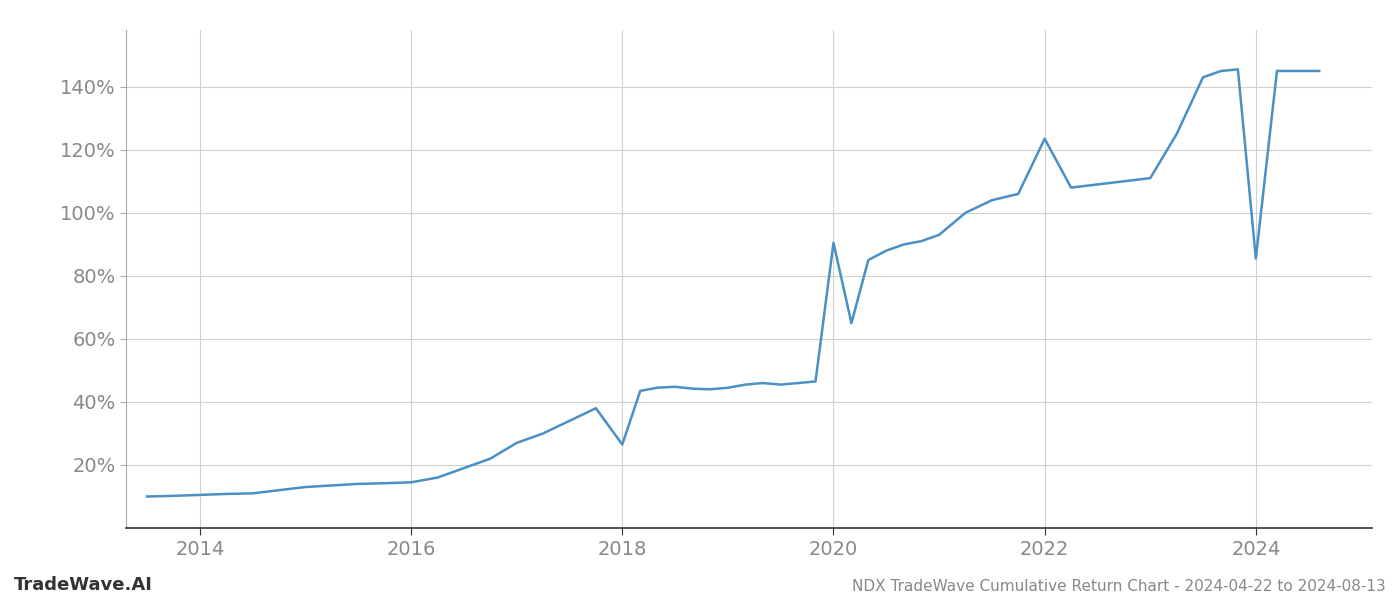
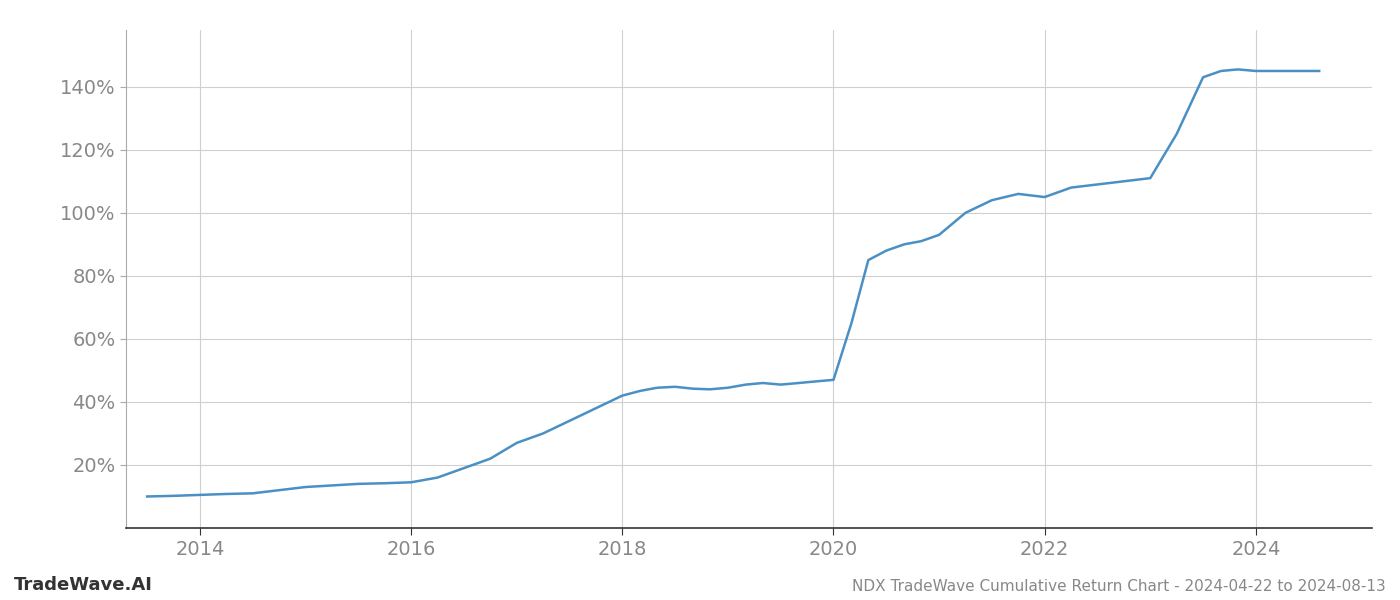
2018: 26.5% -> 42.0%
2020: 90.5% -> 47.0%
2022: 123.5% -> 105.0%
2024: 85.5% -> 145.0%
